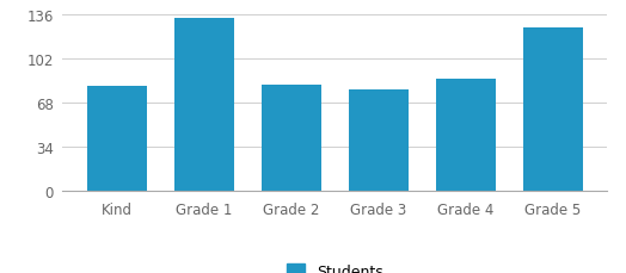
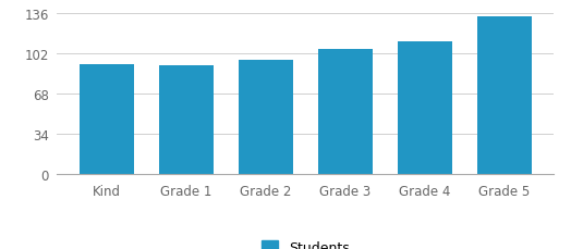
Kind: 81 -> 93
Grade 1: 134 -> 92
Grade 2: 82 -> 97
Grade 3: 78 -> 106
Grade 4: 87 -> 112
Grade 5: 126 -> 134
